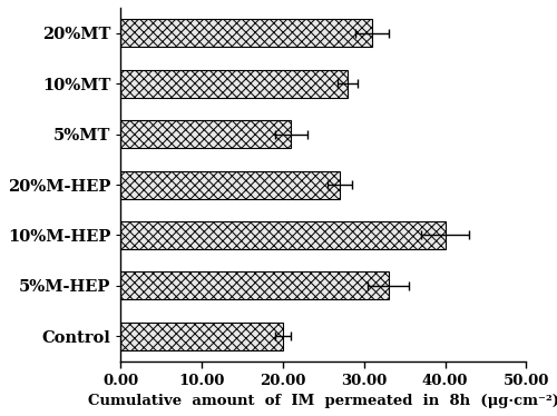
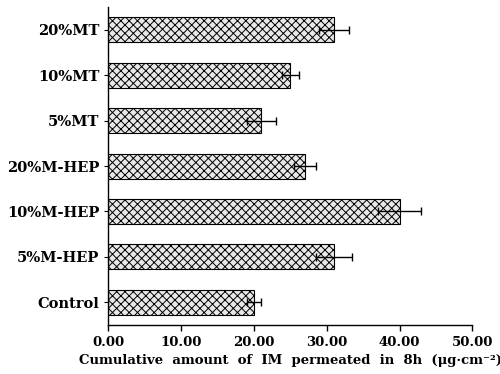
10%MT: 28 -> 25
5%M-HEP: 33 -> 31
